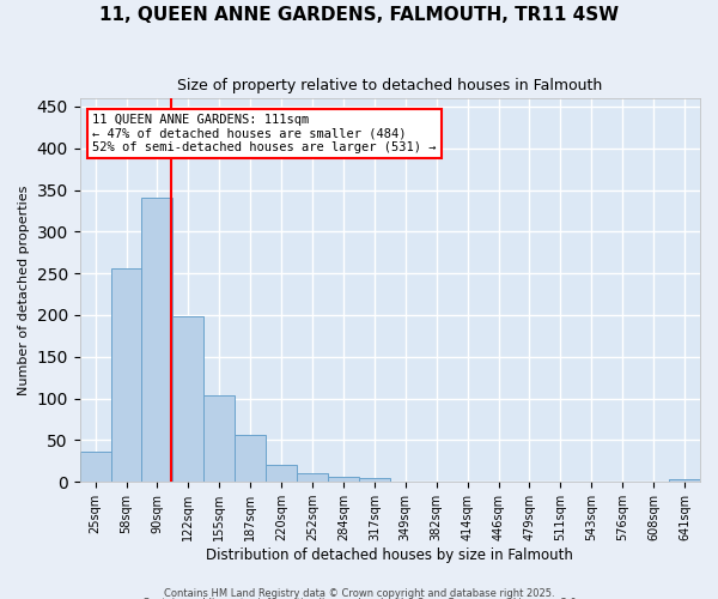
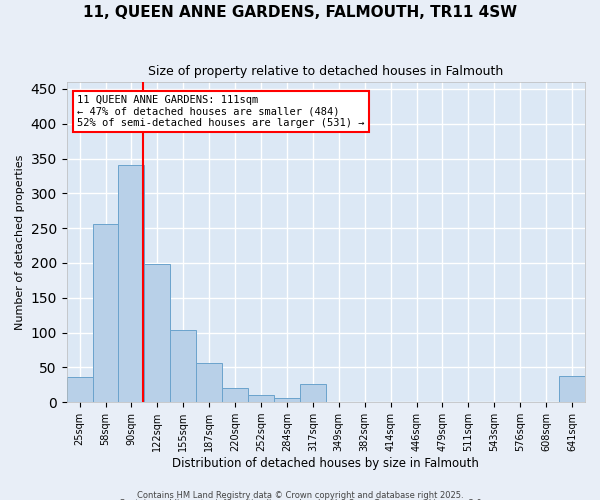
317sqm: 4 -> 26
641sqm: 3 -> 38
